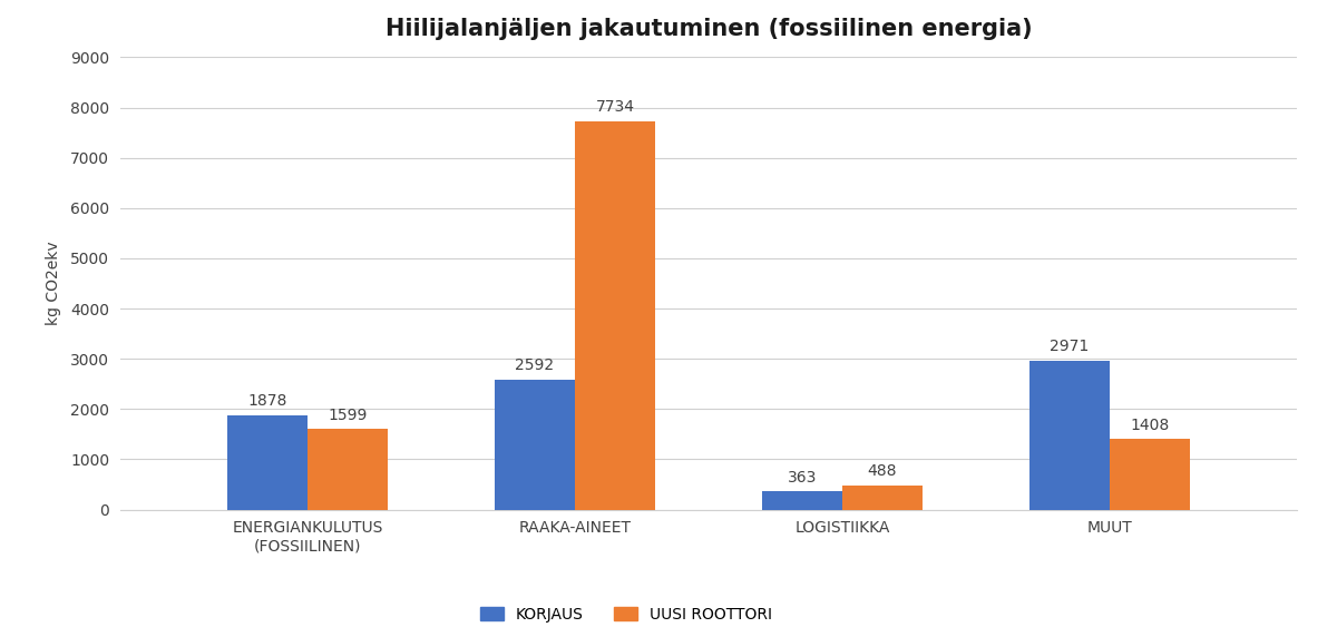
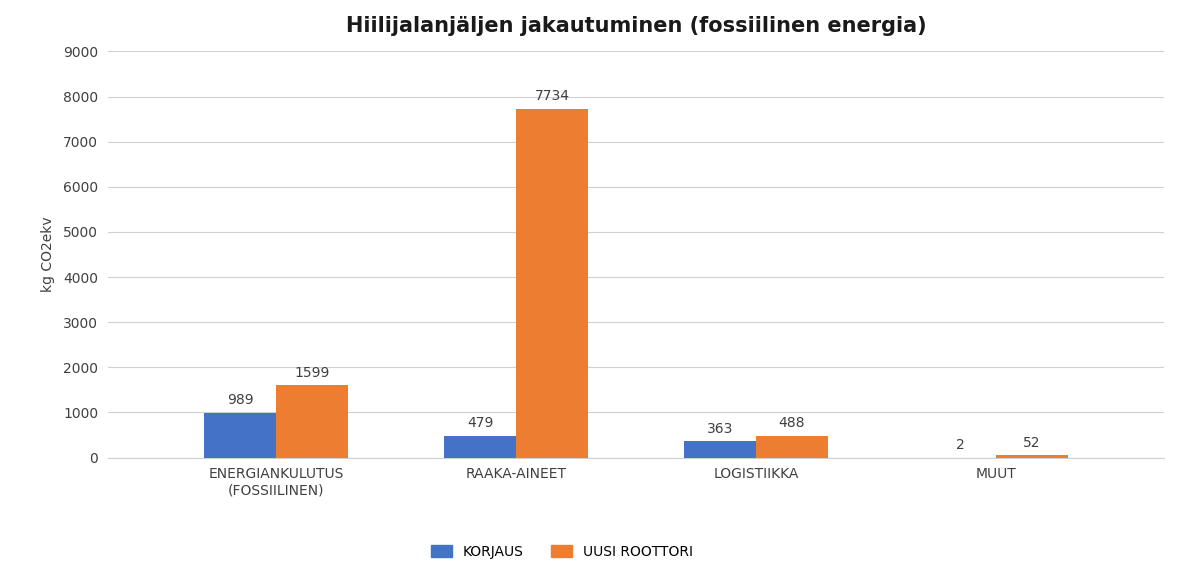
KORJAUS/ENERGIANKULUTUS (FOSSIILINEN): 1878 -> 989
KORJAUS/RAAKA-AINEET: 2592 -> 479
KORJAUS/MUUT: 2971 -> 2
UUSI ROOTTORI/MUUT: 1408 -> 52
